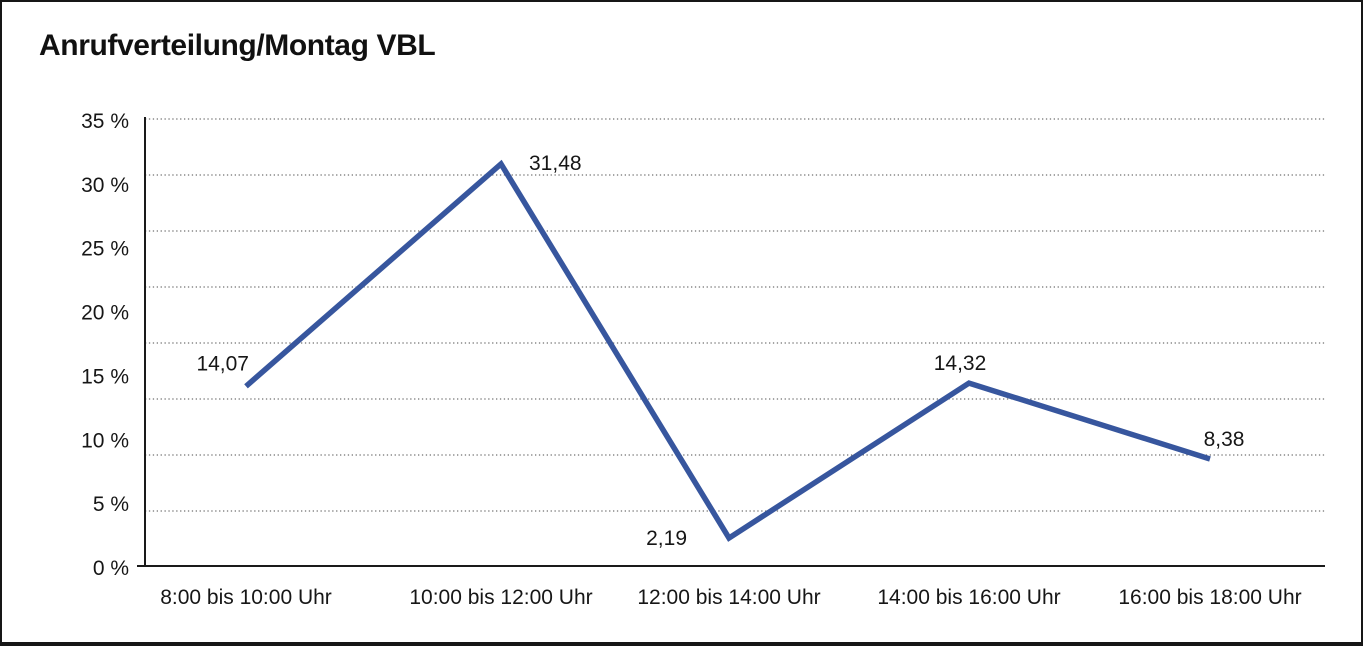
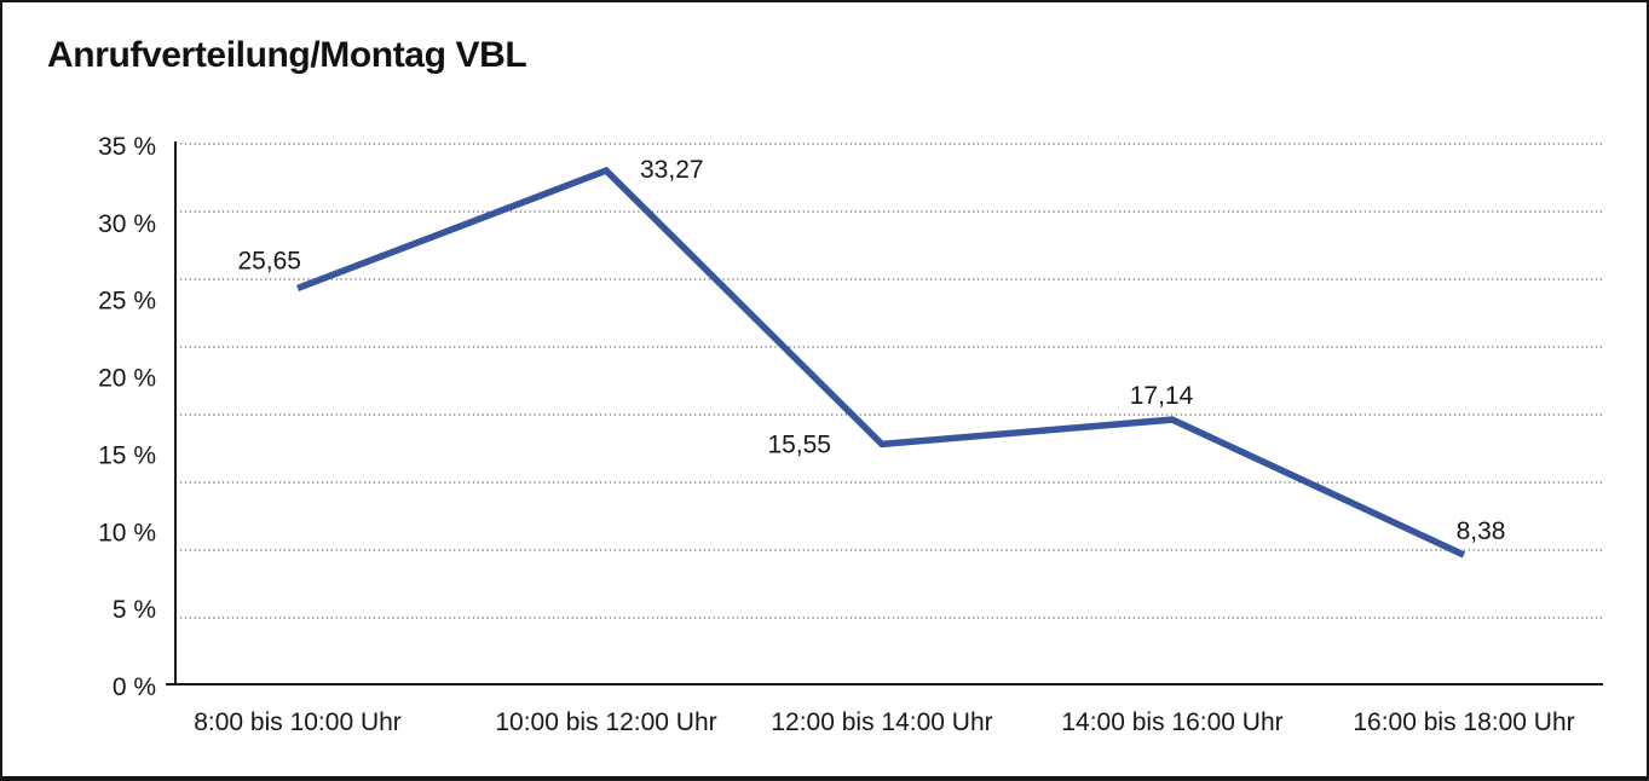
8:00 bis 10:00 Uhr: 14,07 -> 25,65
10:00 bis 12:00 Uhr: 31,48 -> 33,27
12:00 bis 14:00 Uhr: 2,19 -> 15,55
14:00 bis 16:00 Uhr: 14,32 -> 17,14
